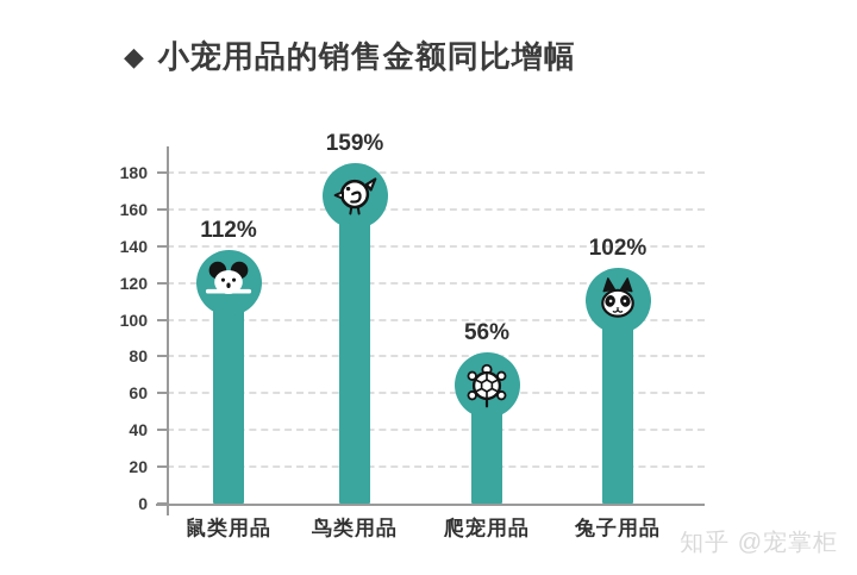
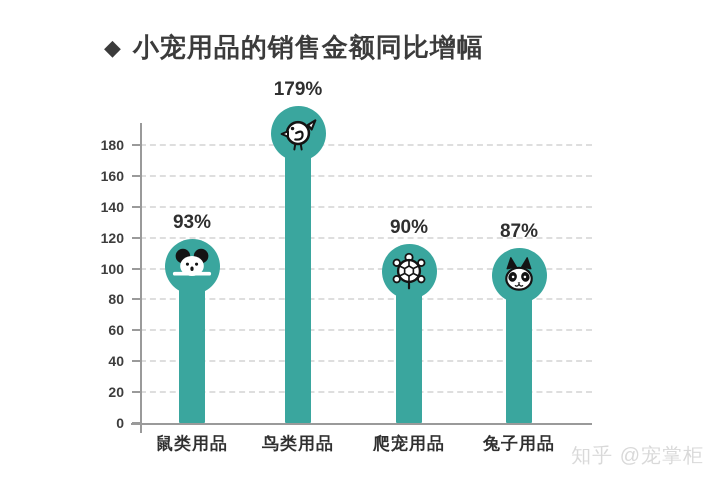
鼠类用品: 112% -> 93%
鸟类用品: 159% -> 179%
爬宠用品: 56% -> 90%
兔子用品: 102% -> 87%
